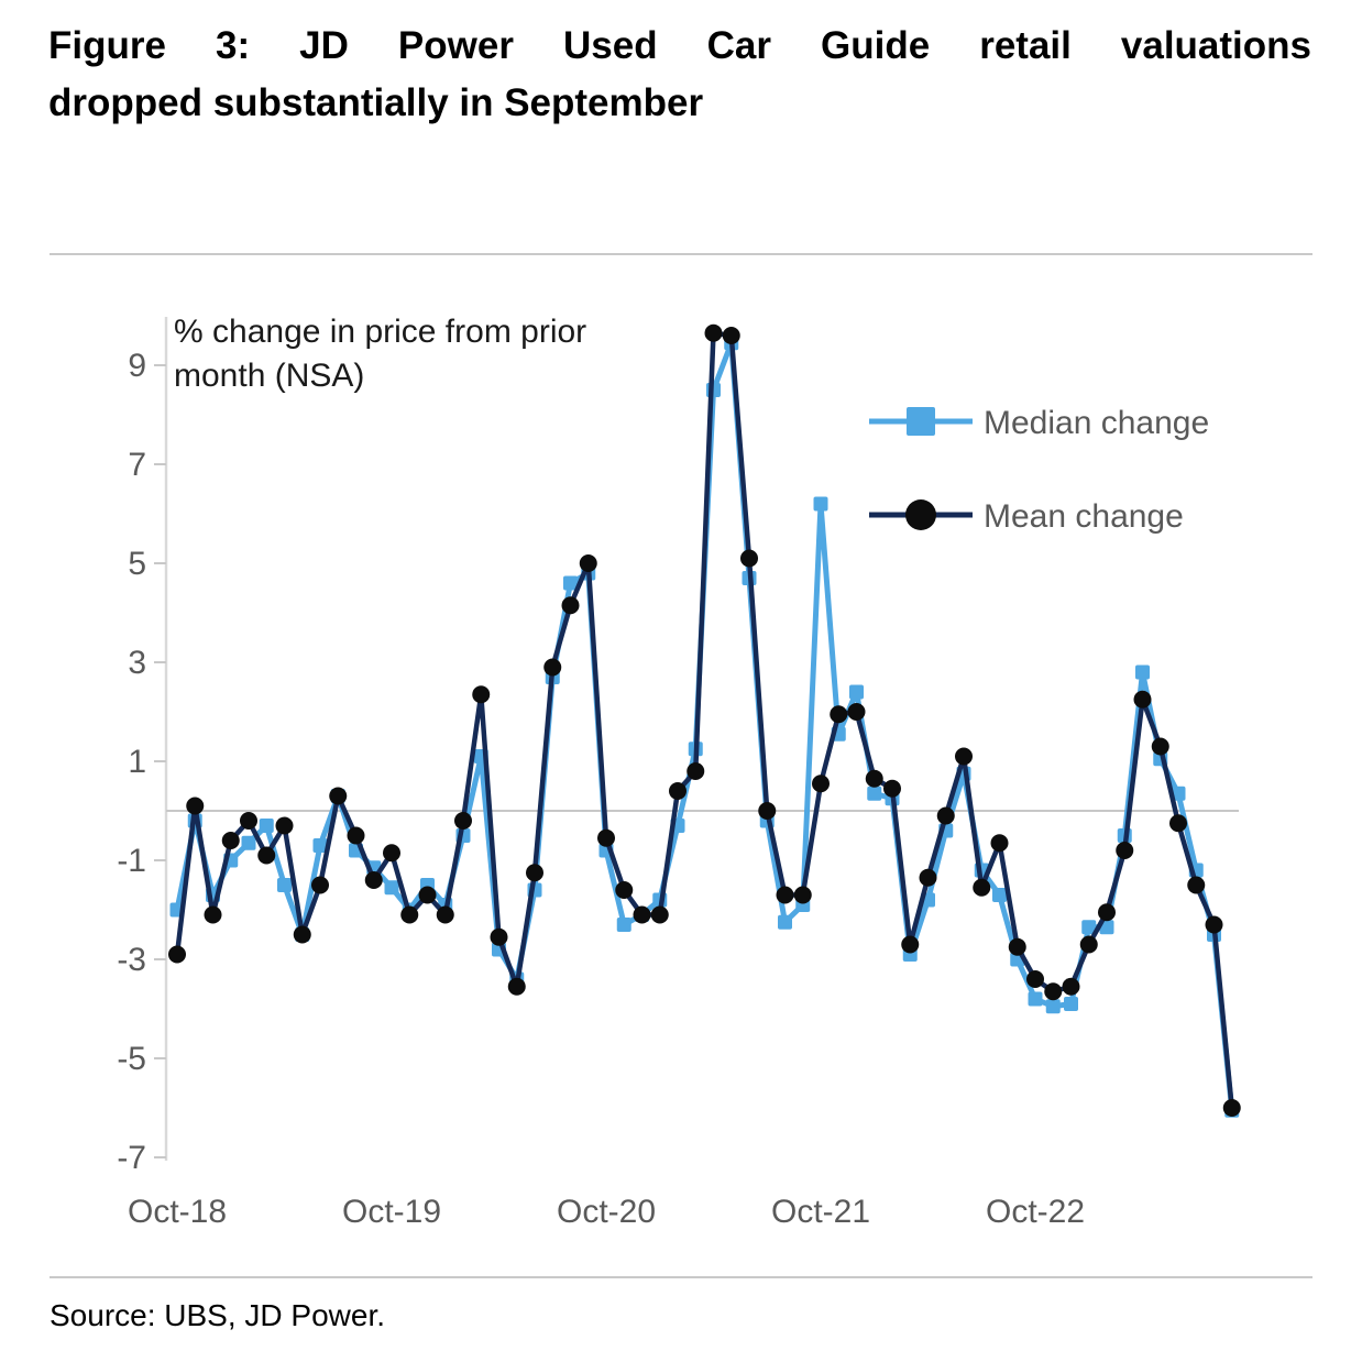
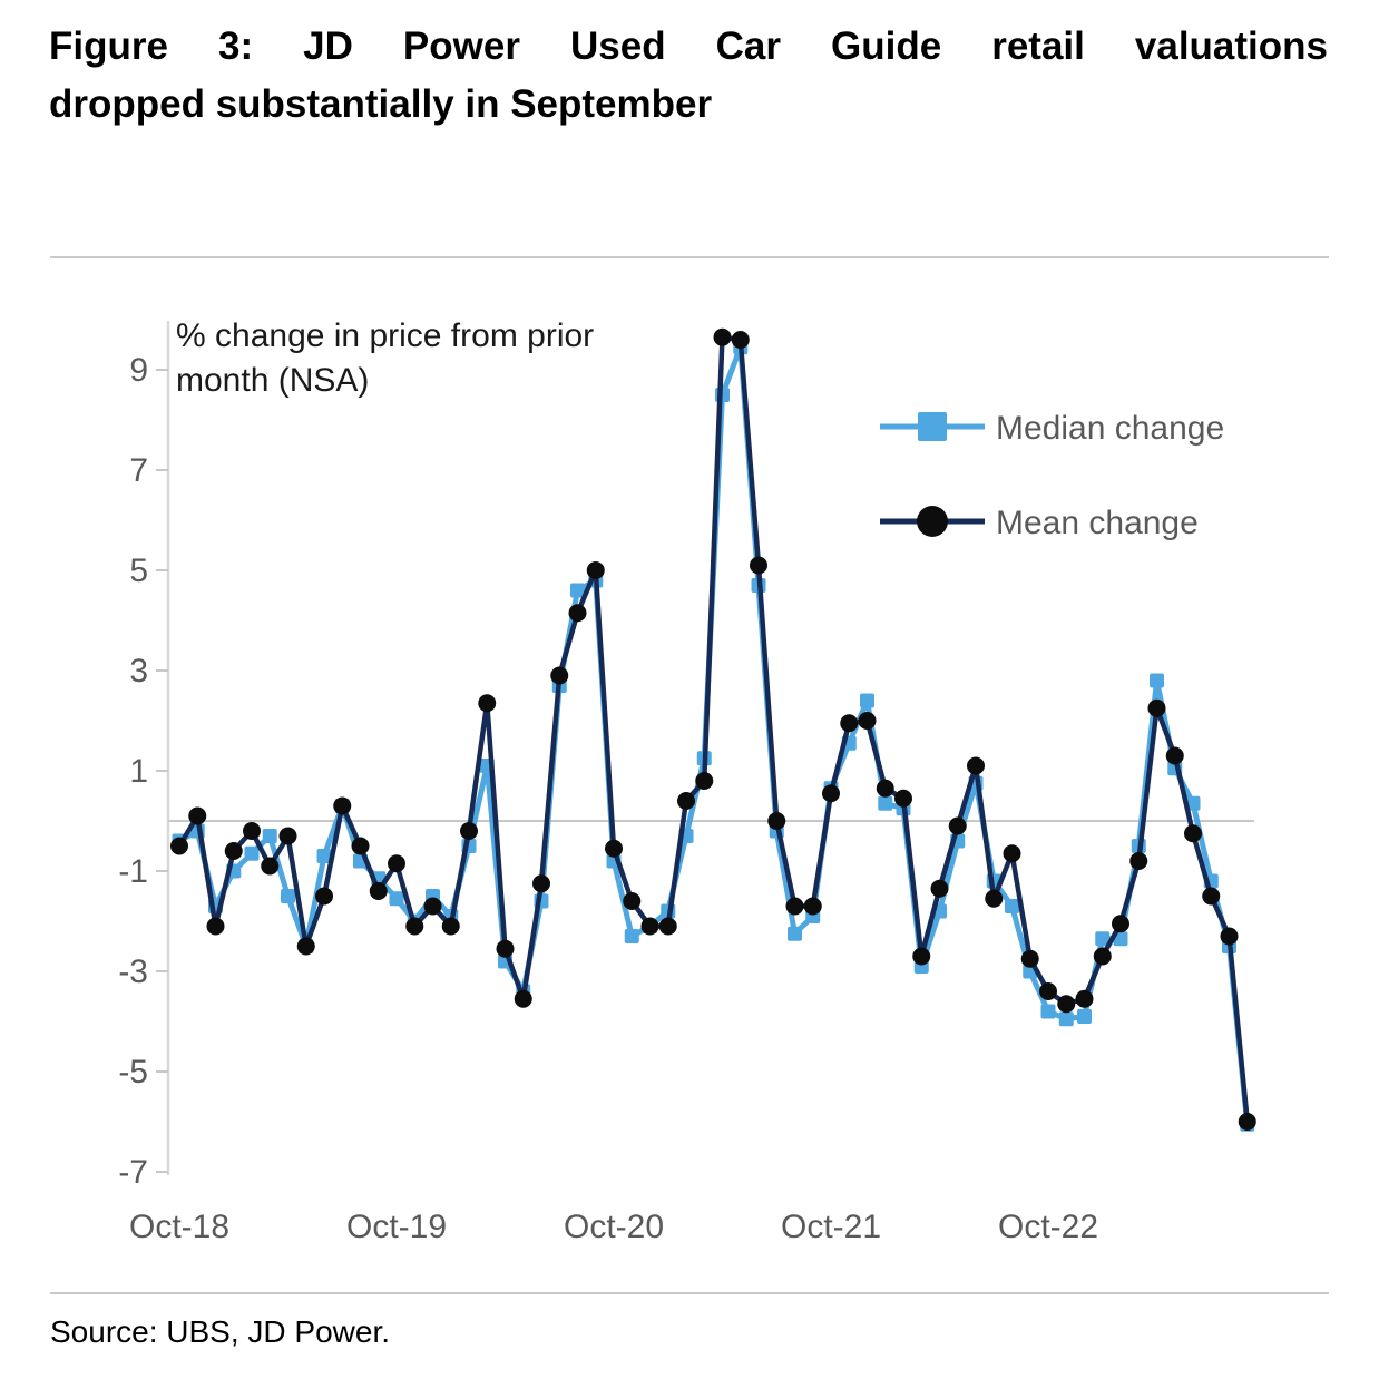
Median change/Oct-18: -2.0 -> -0.4
Mean change/Oct-18: -2.9 -> -0.5
Median change/Oct-21: 6.2 -> 0.7
